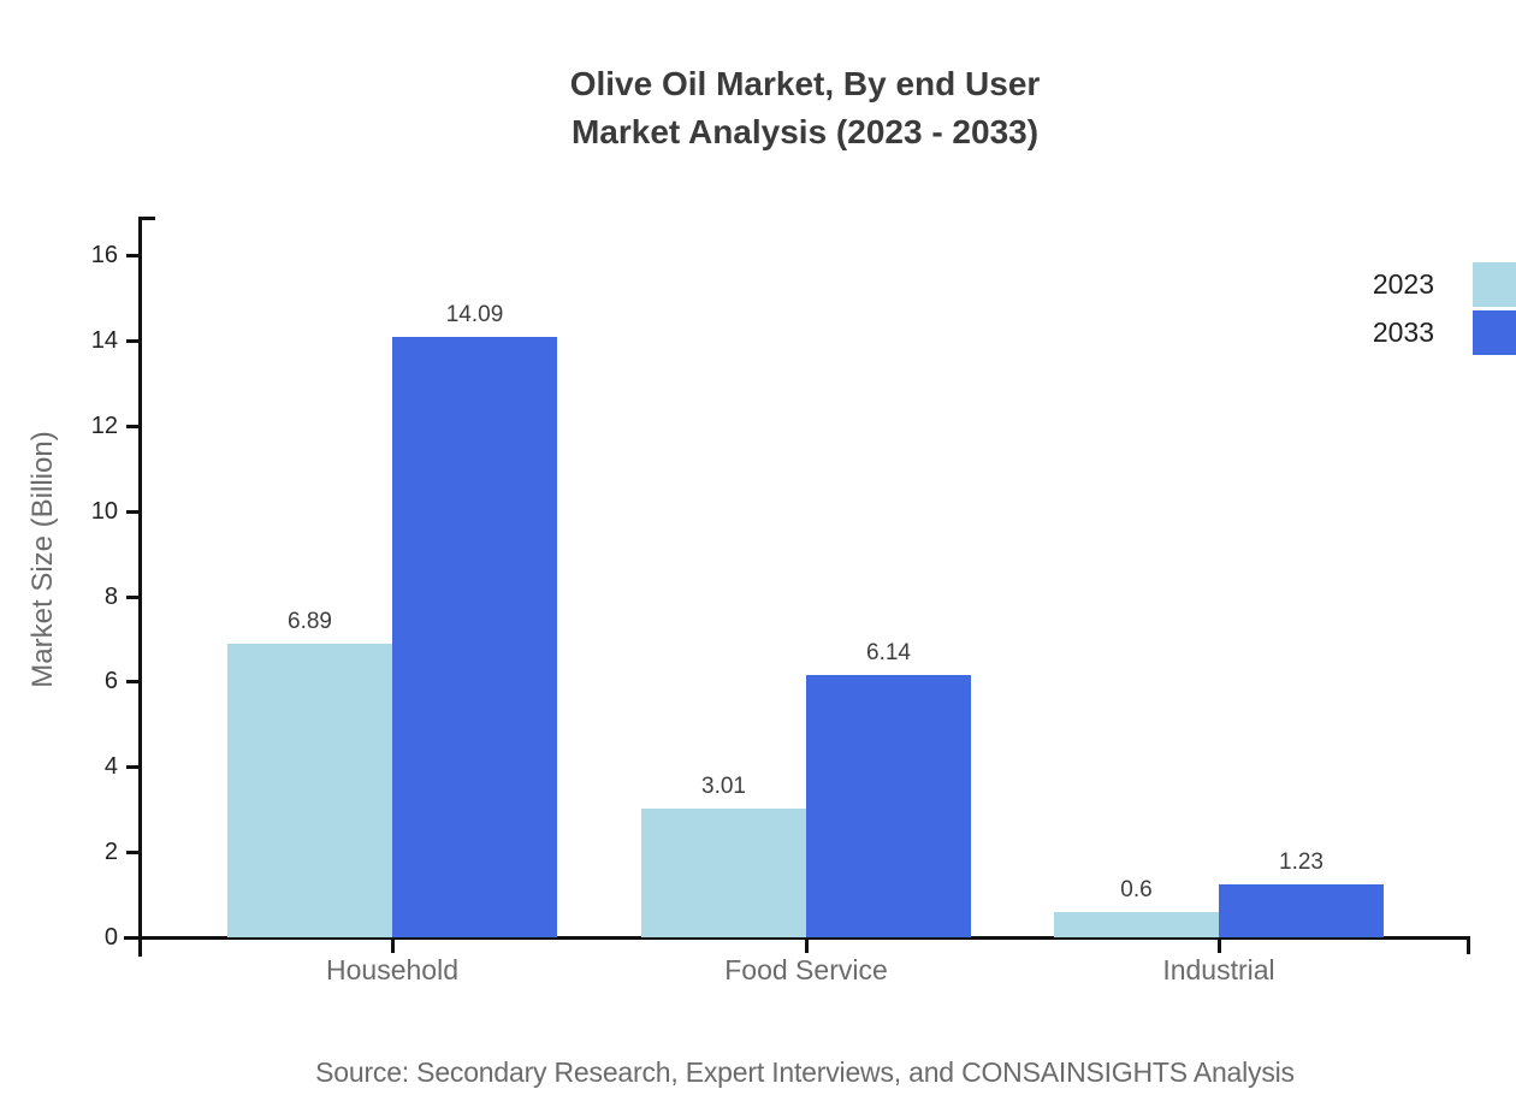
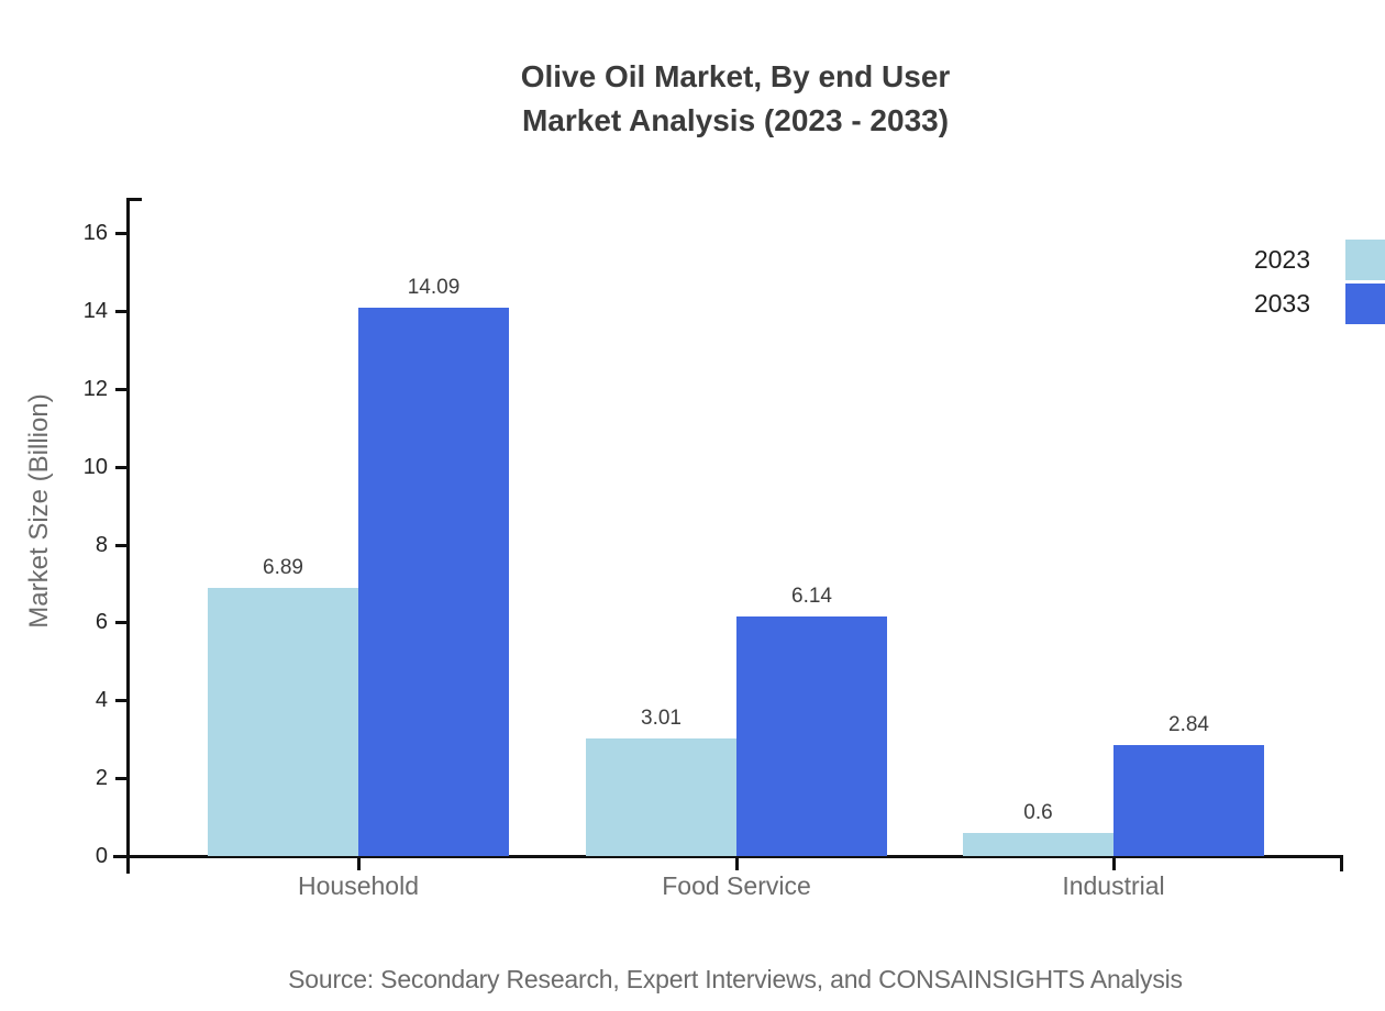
2033/Industrial: 1.23 -> 2.84
